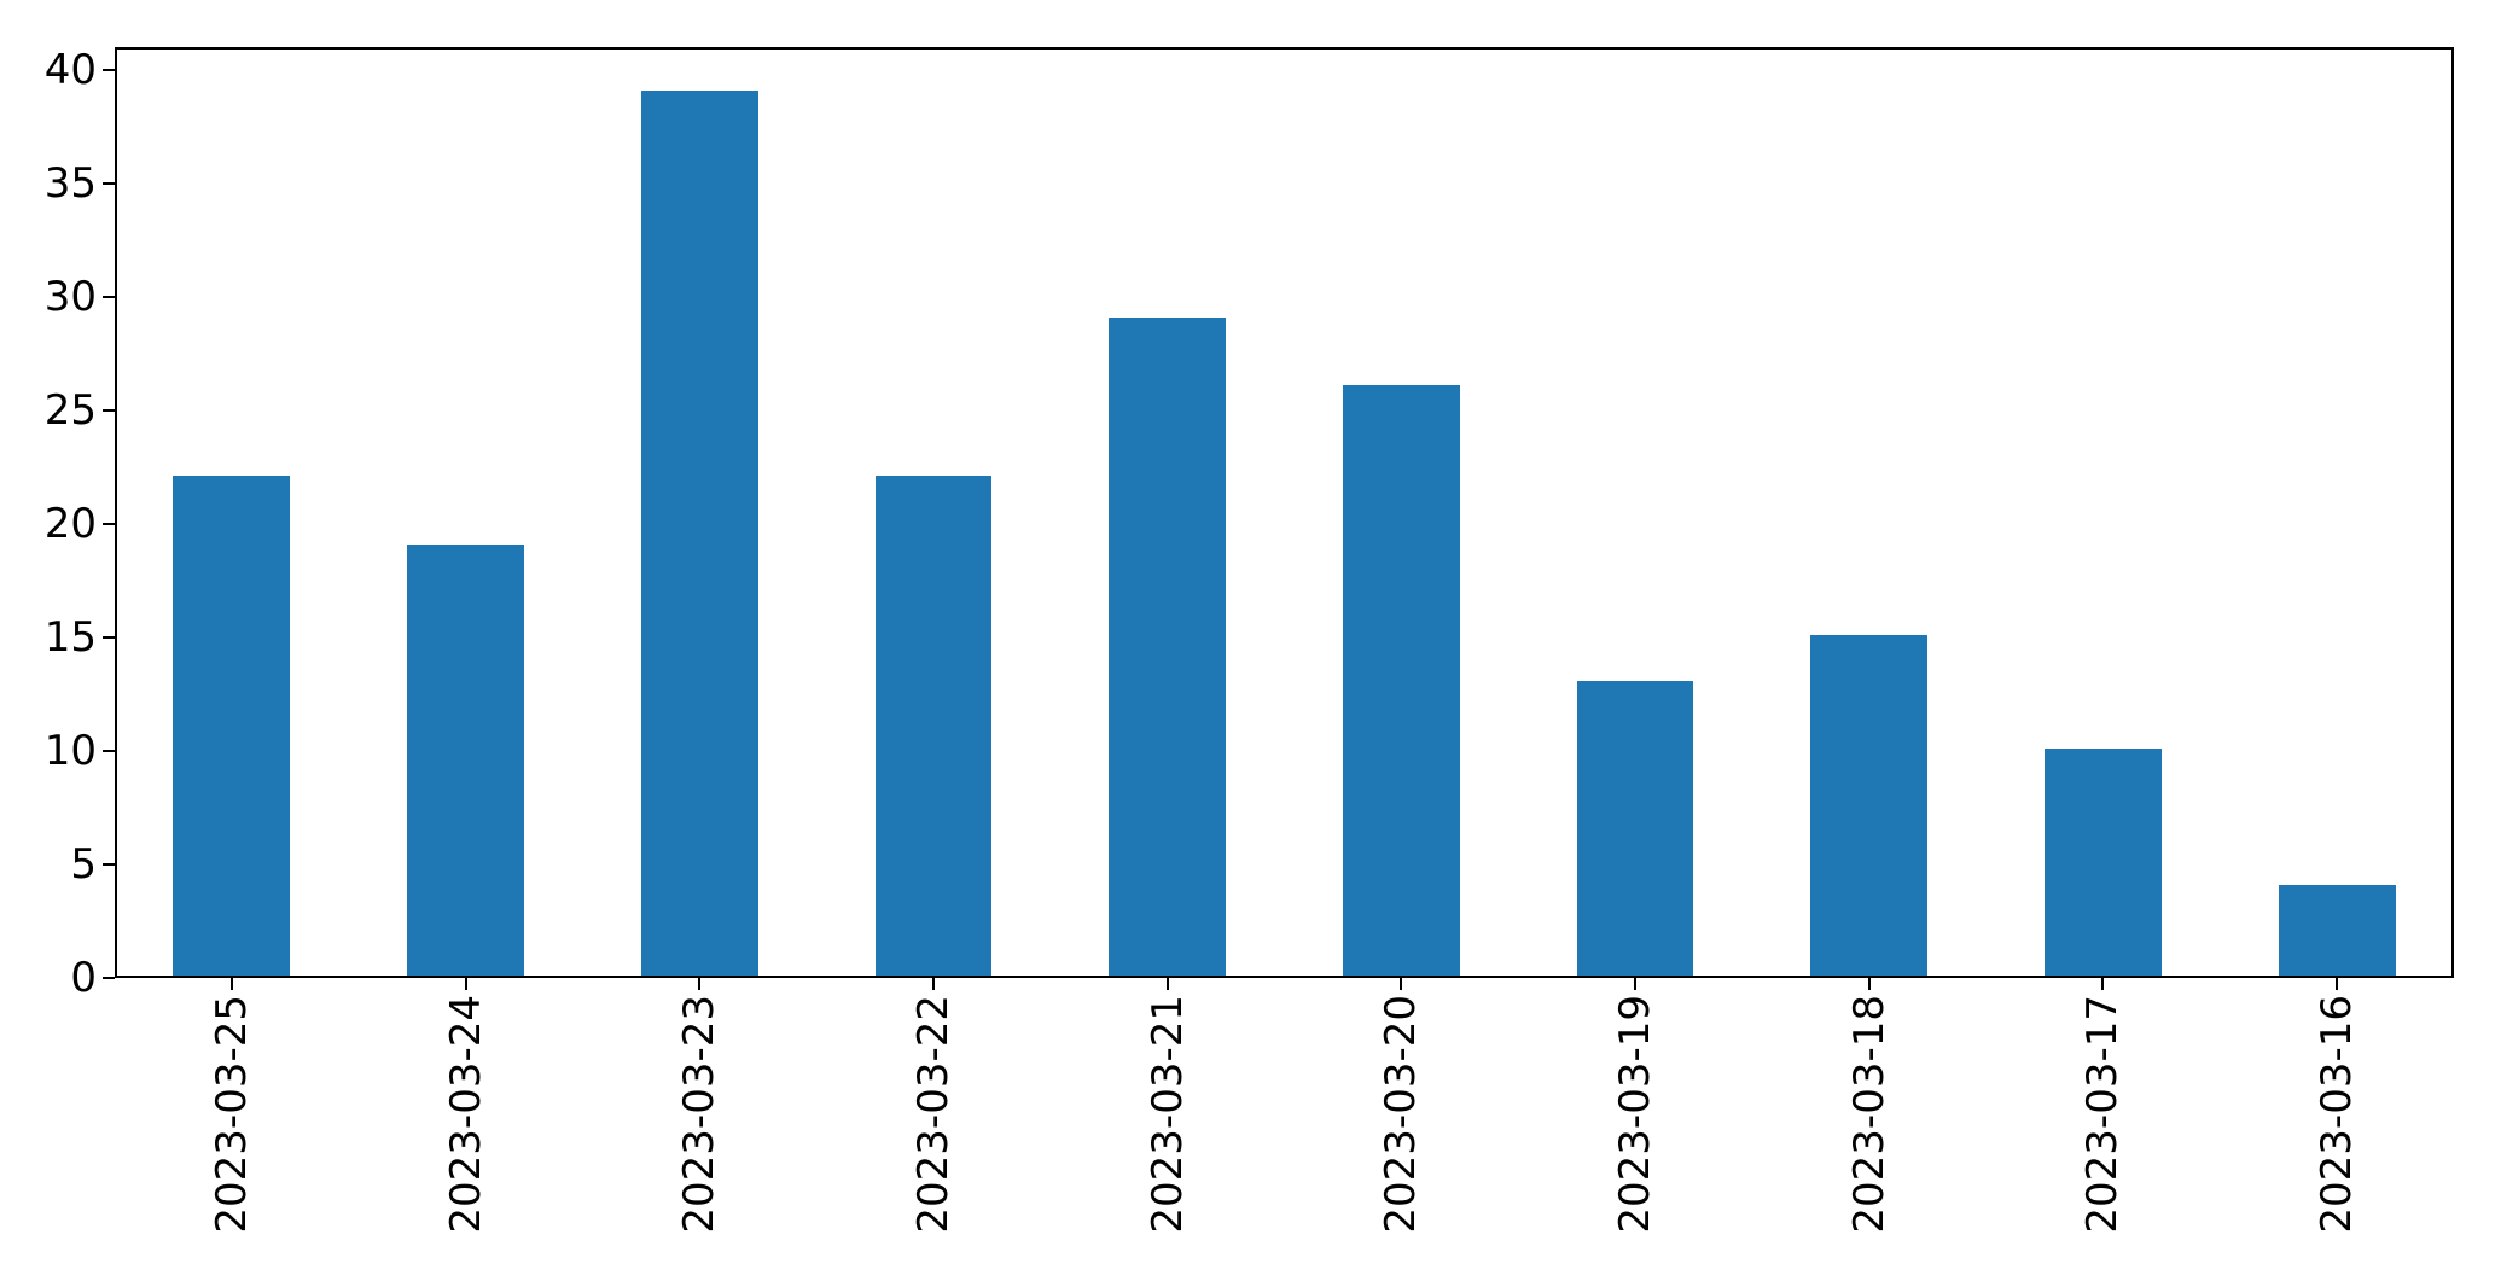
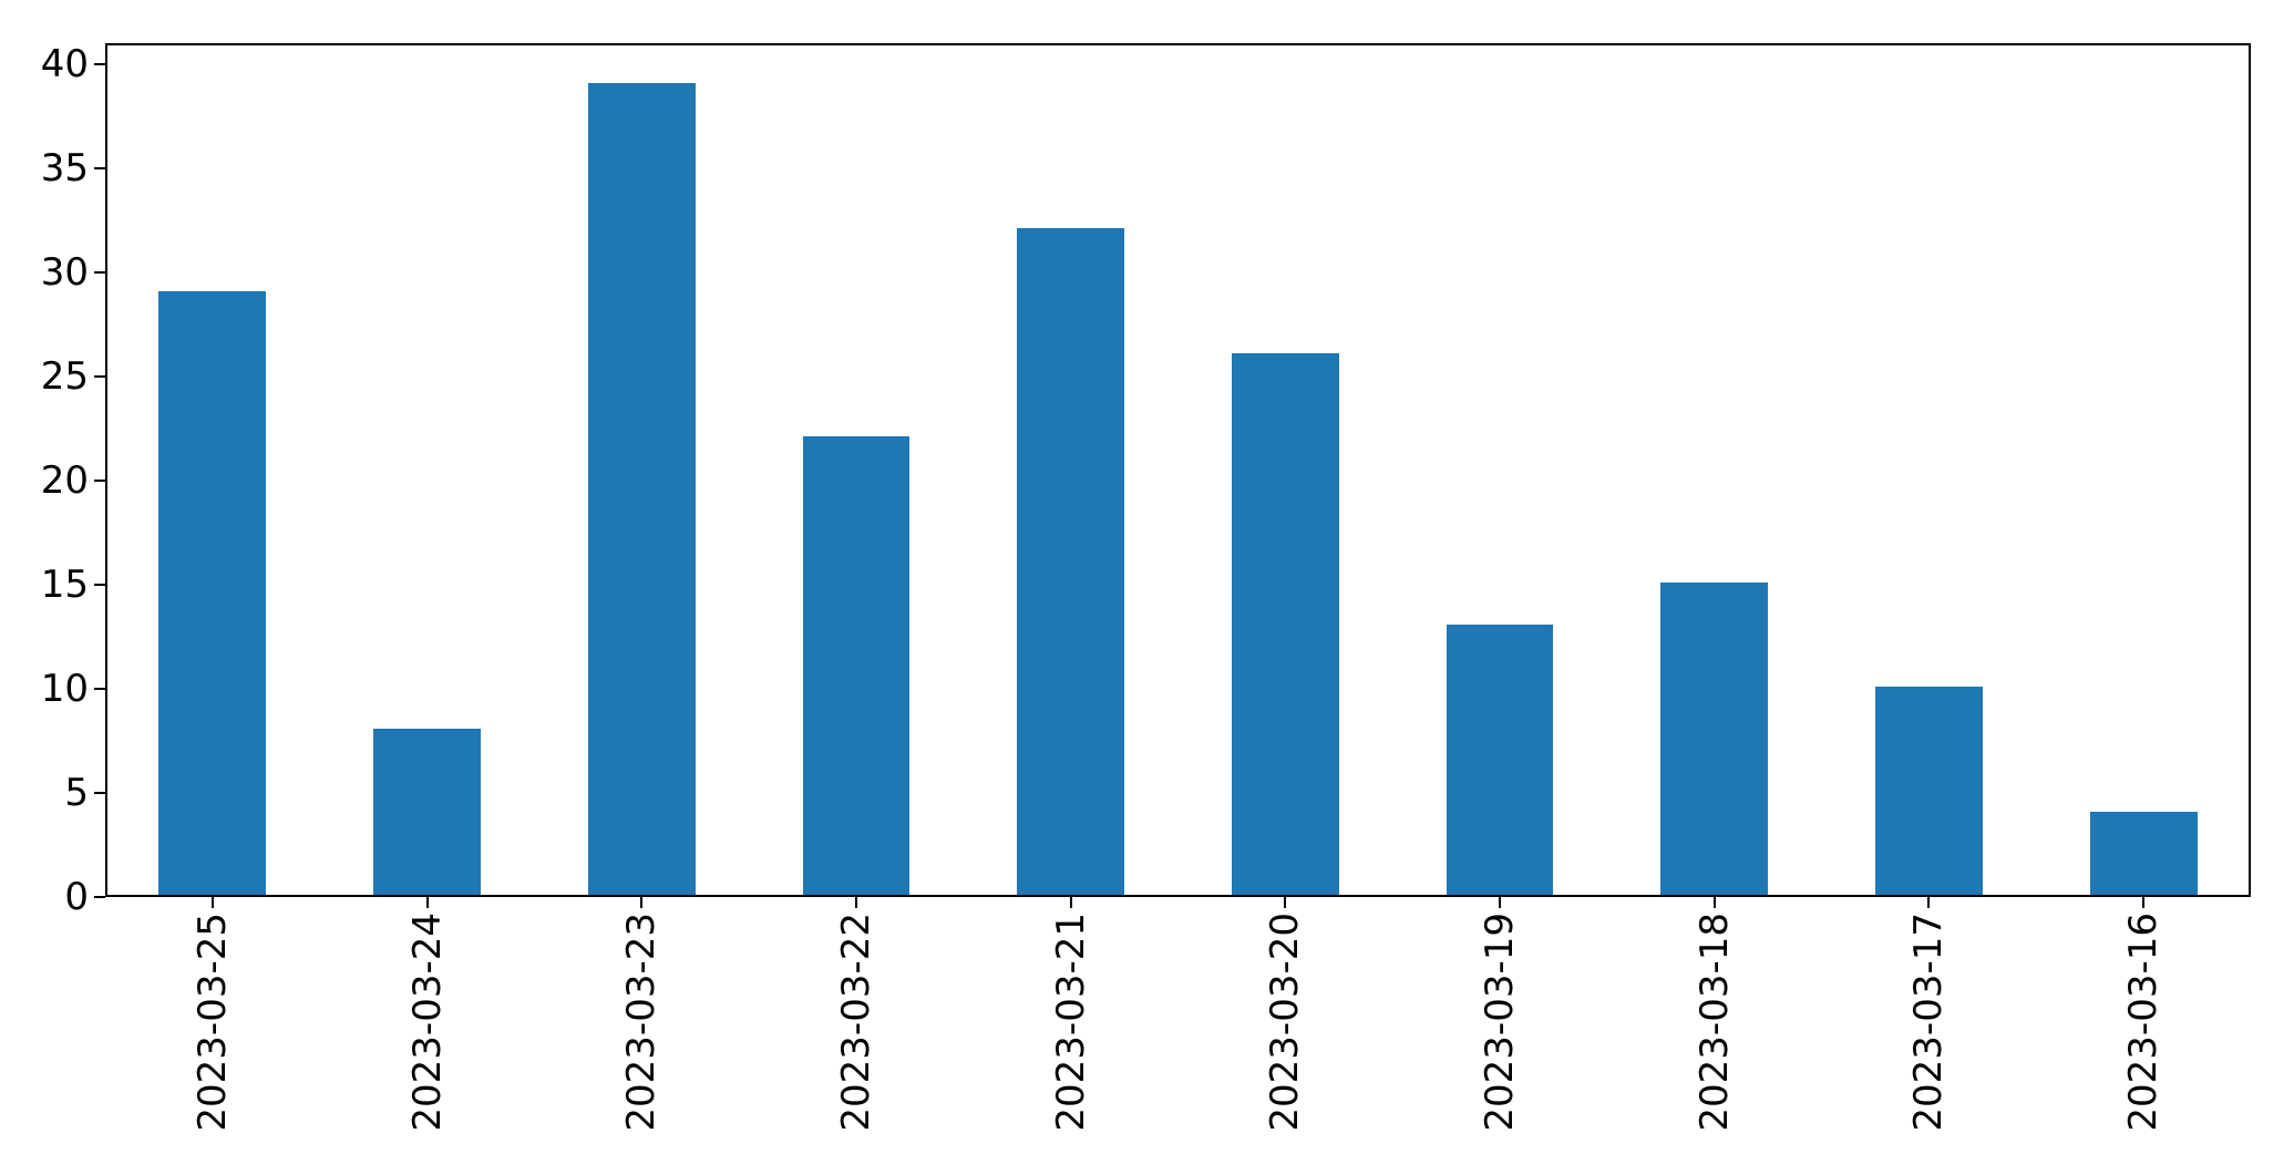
2023-03-25: 22 -> 29
2023-03-24: 19 -> 8
2023-03-21: 29 -> 32
